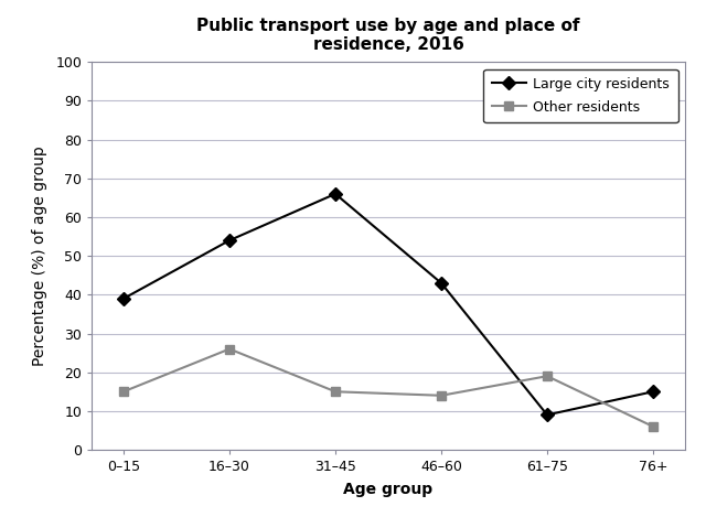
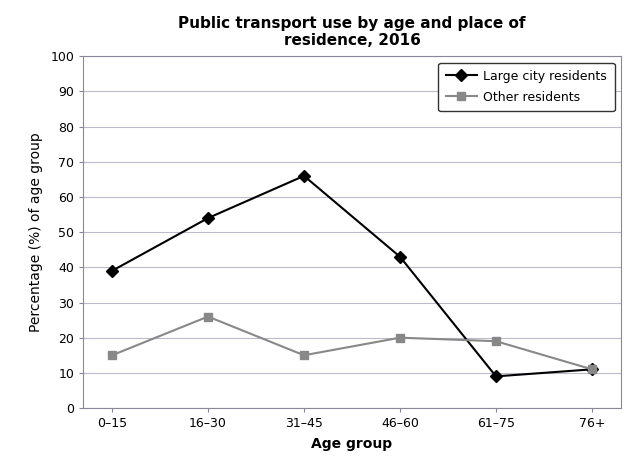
Other residents/46–60: 14 -> 20
Large city residents/76+: 15 -> 11
Other residents/76+: 6 -> 11
